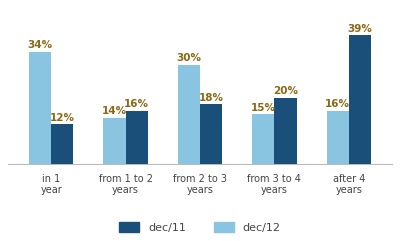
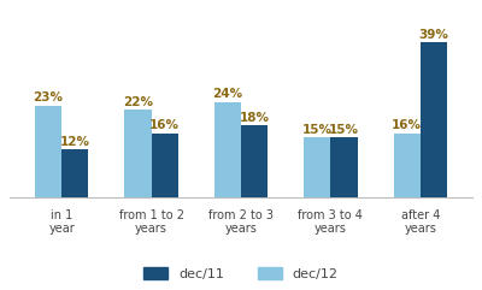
dec/12/in 1 year: 34% -> 23%
dec/12/from 1 to 2 years: 14% -> 22%
dec/12/from 2 to 3 years: 30% -> 24%
dec/11/from 3 to 4 years: 20% -> 15%
